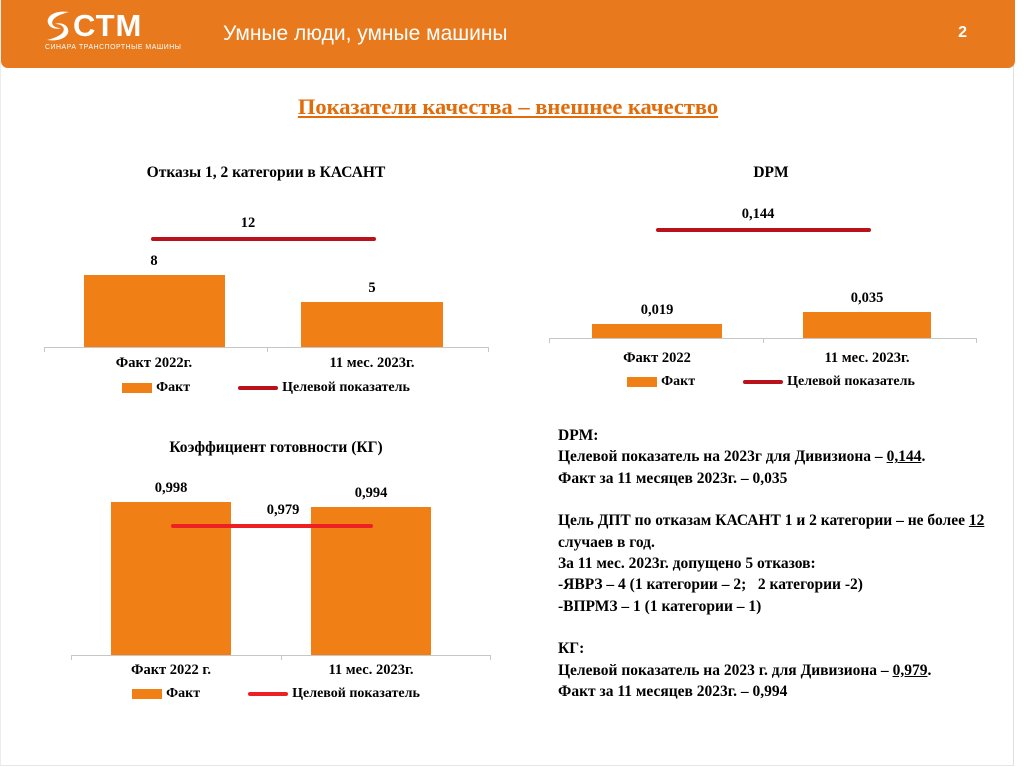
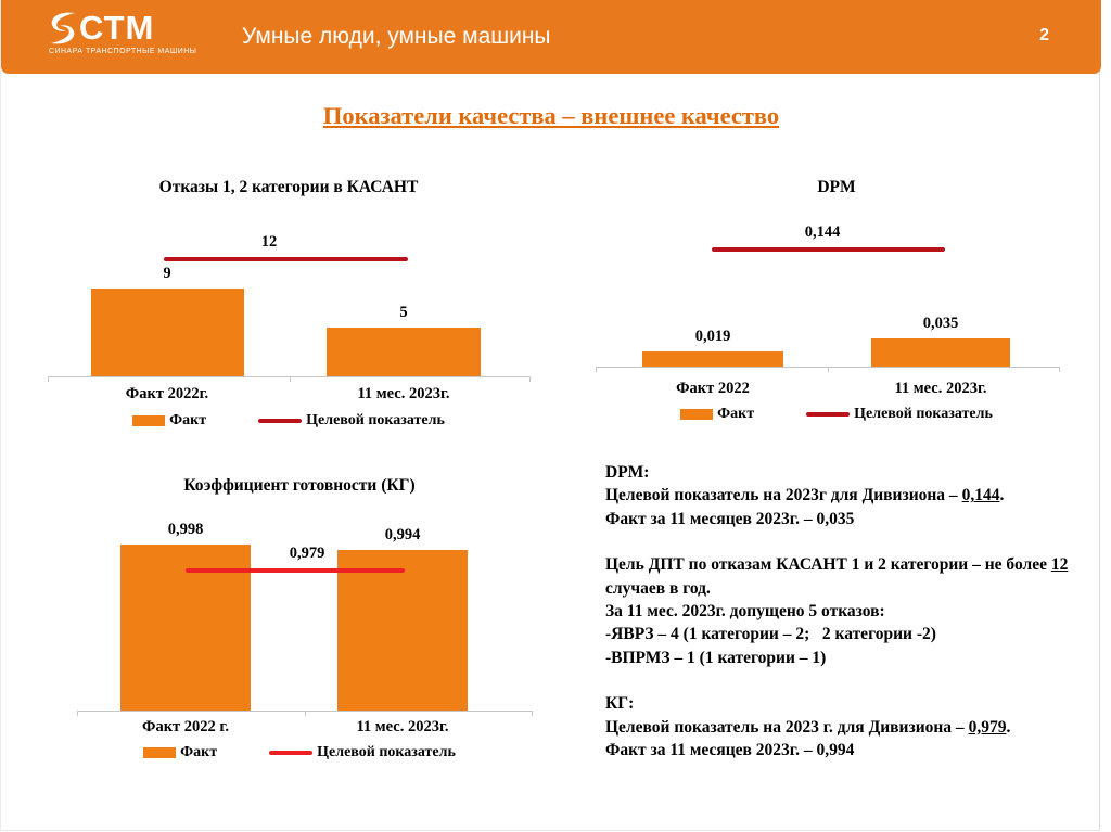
Отказы 1, 2 категории в КАСАНТ/Факт 2022г.: 8 -> 9
